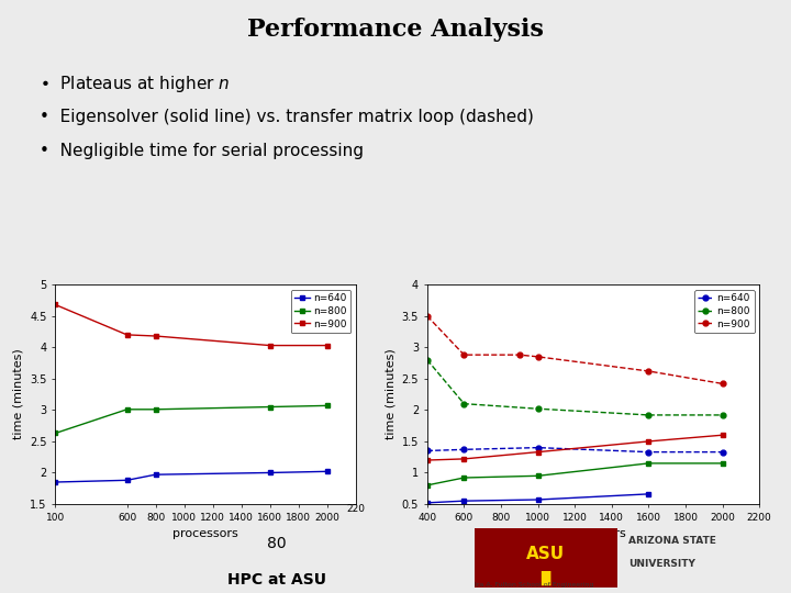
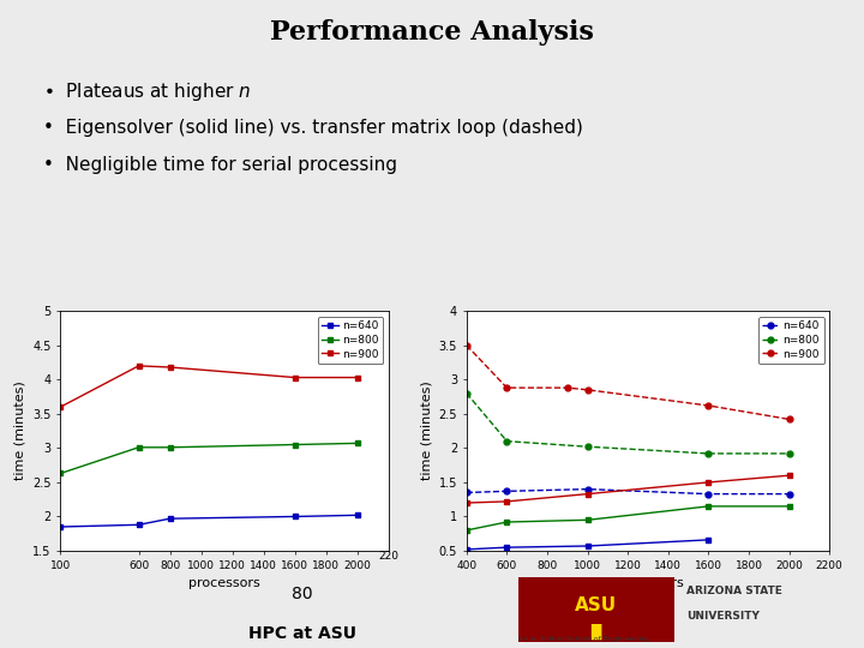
n=900/100: 4.68 -> 3.60
